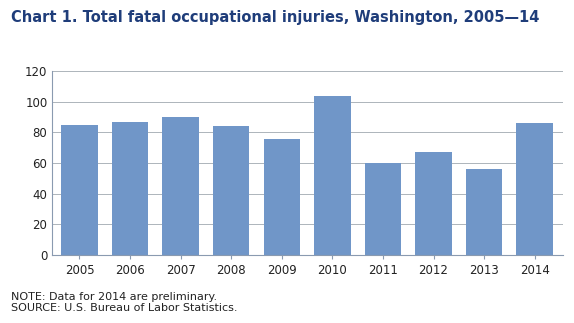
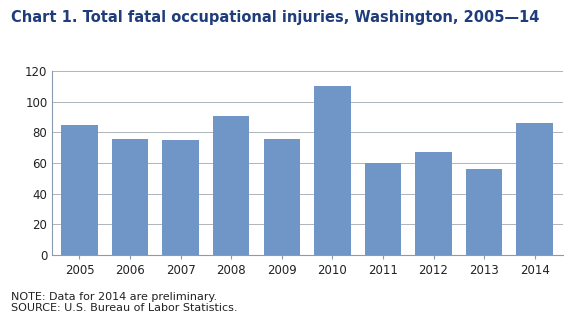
2006: 87 -> 76
2007: 90 -> 75
2008: 84 -> 91
2010: 104 -> 110
